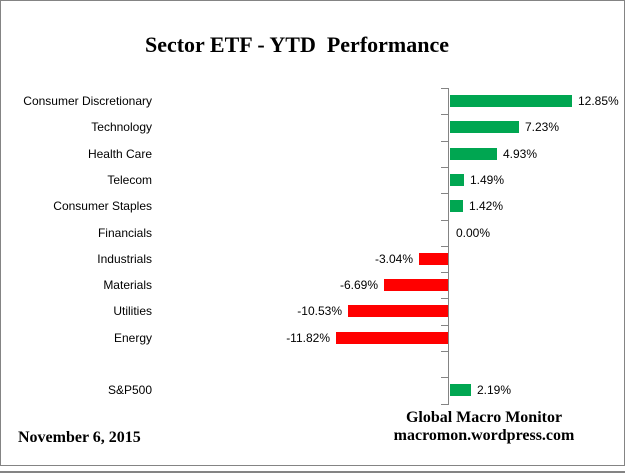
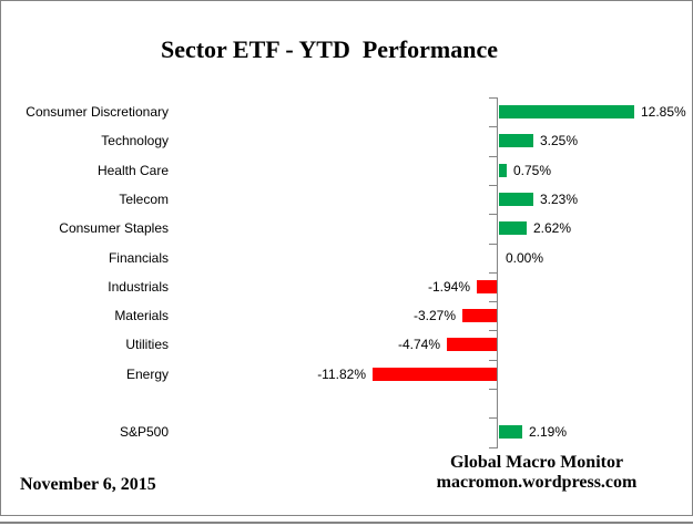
Technology: 7.23% -> 3.25%
Health Care: 4.93% -> 0.75%
Telecom: 1.49% -> 3.23%
Consumer Staples: 1.42% -> 2.62%
Industrials: -3.04% -> -1.94%
Materials: -6.69% -> -3.27%
Utilities: -10.53% -> -4.74%
